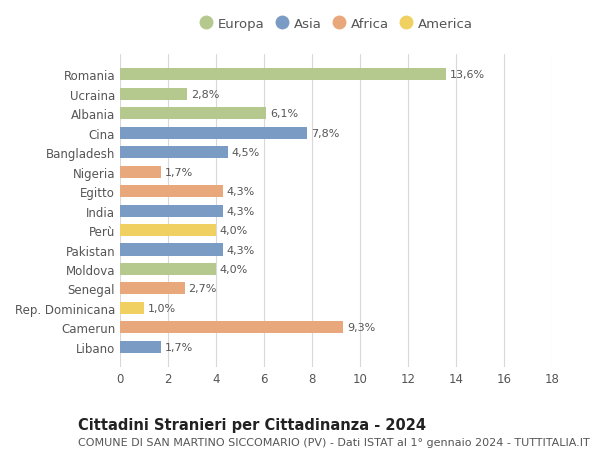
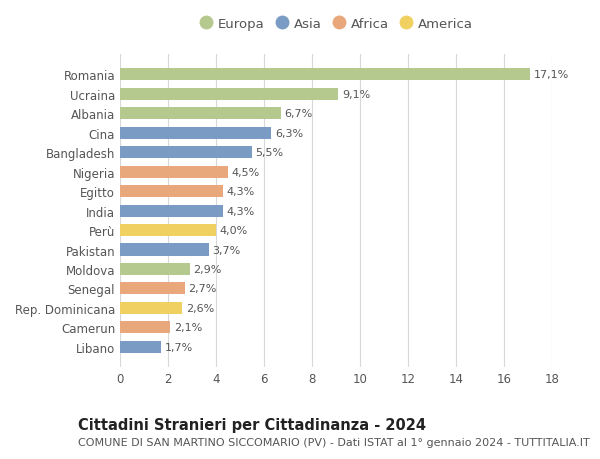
Romania: 13,6% -> 17,1%
Ucraina: 2,8% -> 9,1%
Albania: 6,1% -> 6,7%
Cina: 7,8% -> 6,3%
Bangladesh: 4,5% -> 5,5%
Nigeria: 1,7% -> 4,5%
Pakistan: 4,3% -> 3,7%
Moldova: 4,0% -> 2,9%
Rep. Dominicana: 1,0% -> 2,6%
Camerun: 9,3% -> 2,1%
